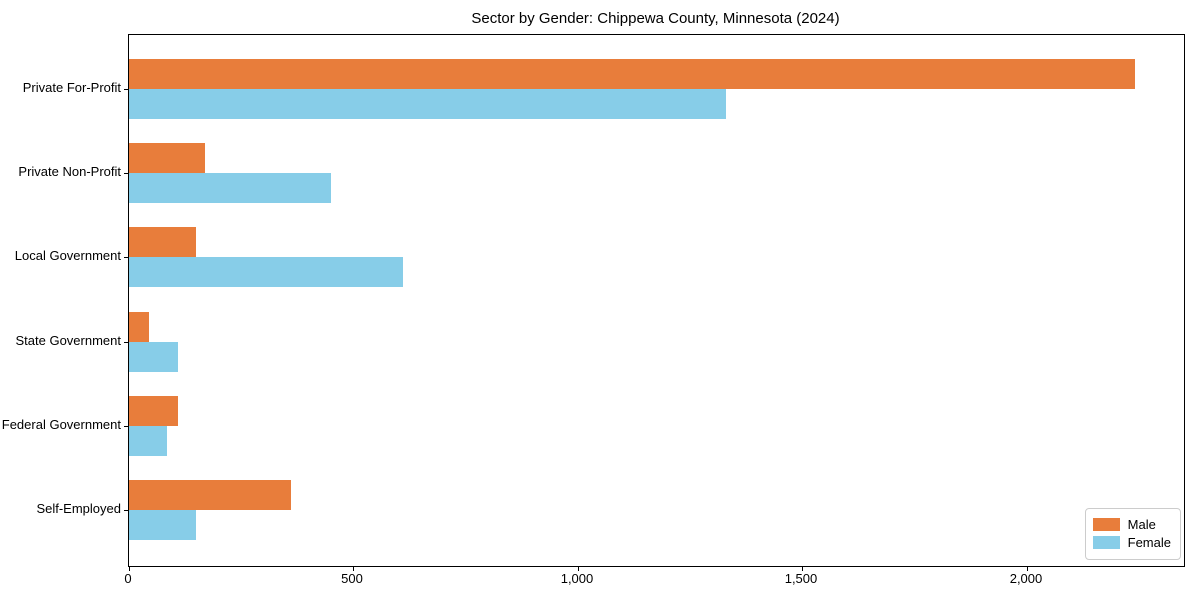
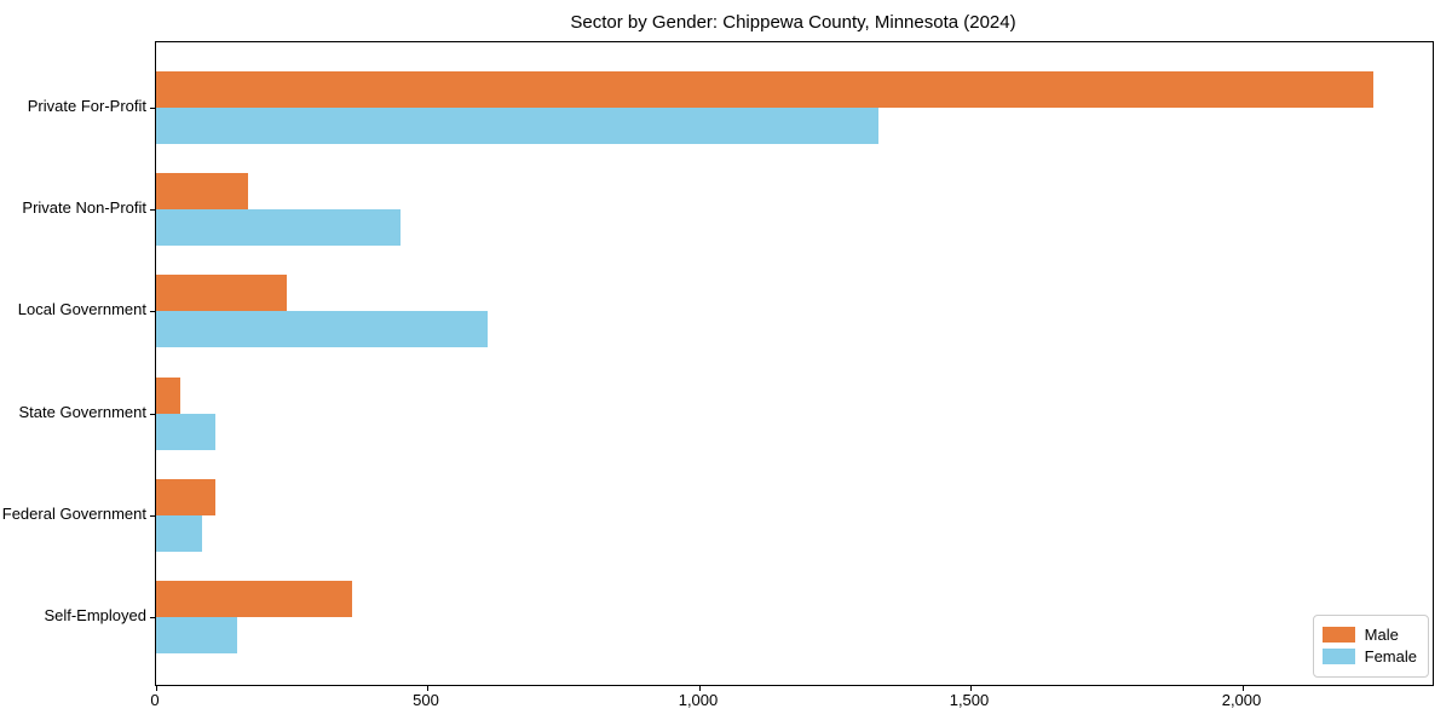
Male/Local Government: 150 -> 240
